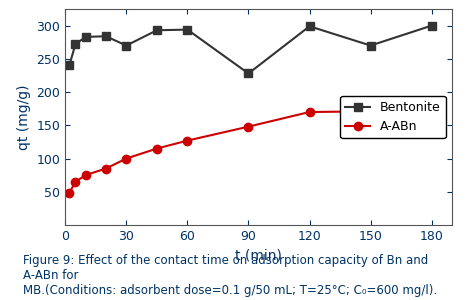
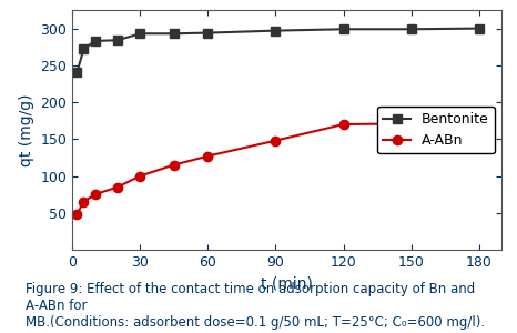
Bentonite/30: 270 -> 293
Bentonite/90: 228 -> 297
Bentonite/150: 270 -> 299
